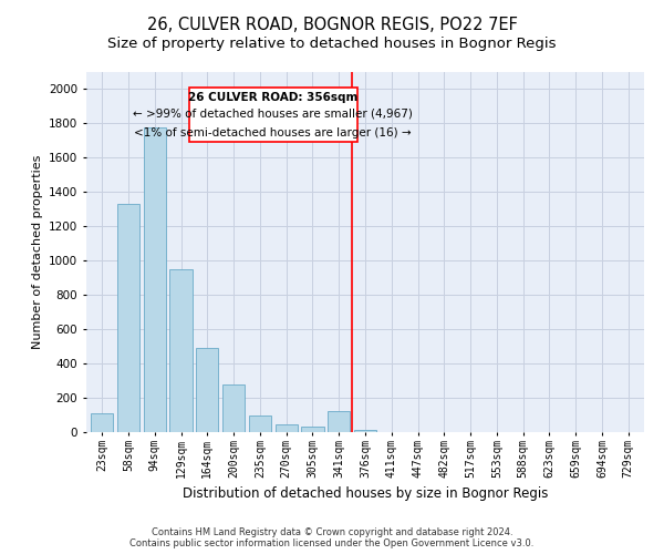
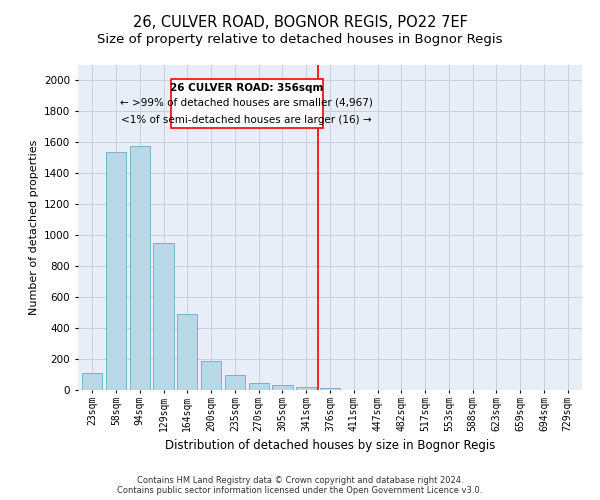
58sqm: 1330 -> 1540
94sqm: 1780 -> 1580
200sqm: 280 -> 190
341sqm: 120 -> 20
